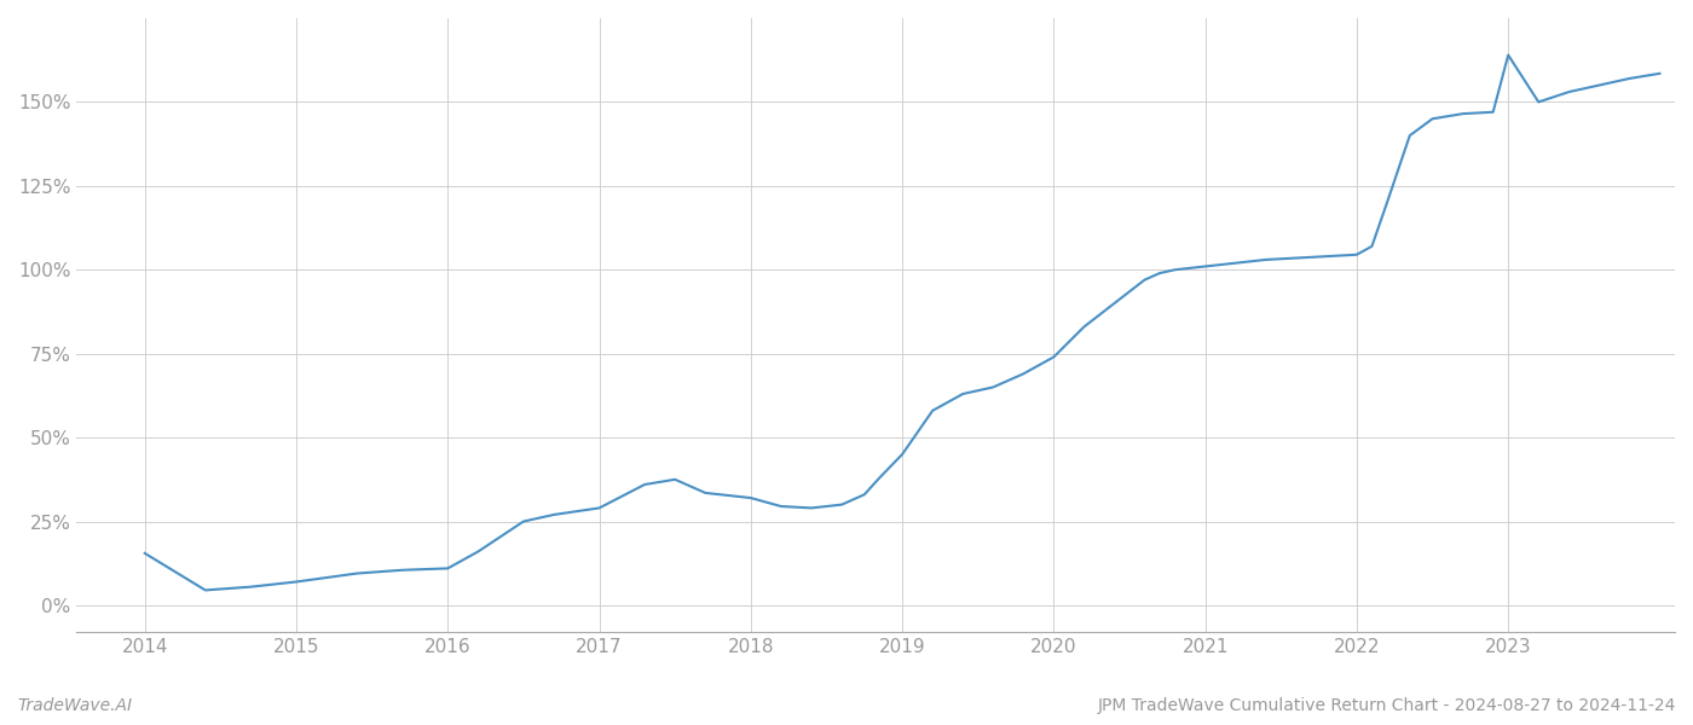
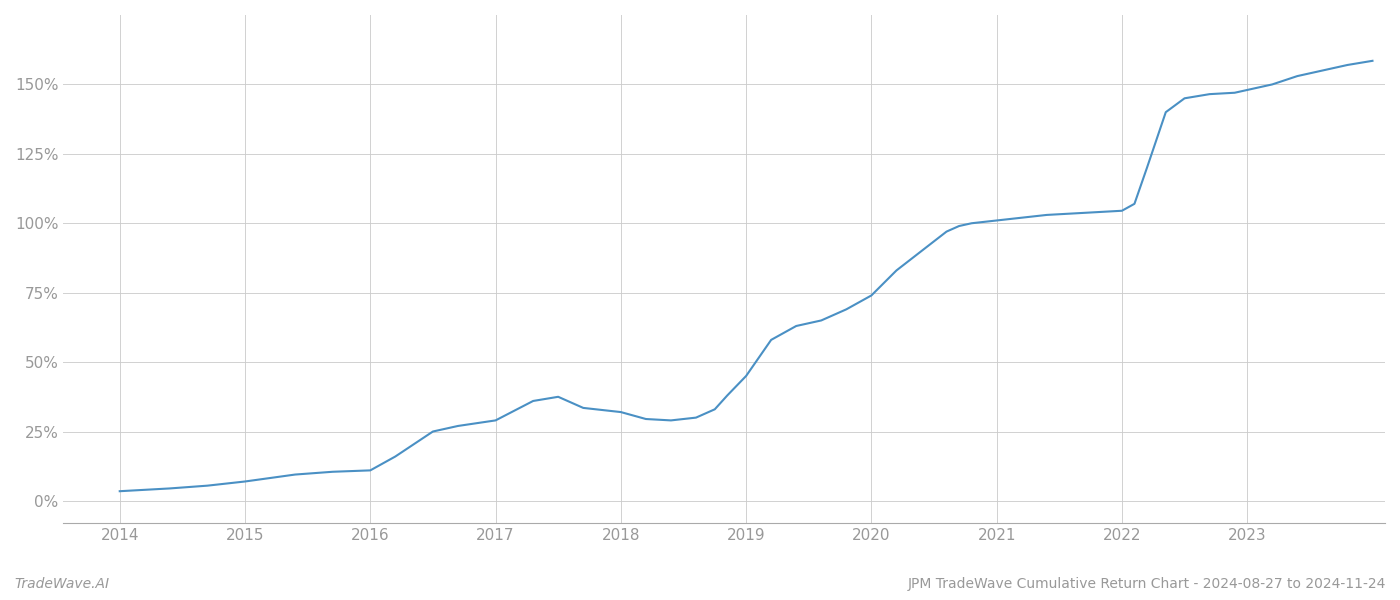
2014: 15.5% -> 3.5%
2023: 164.0% -> 148.0%
